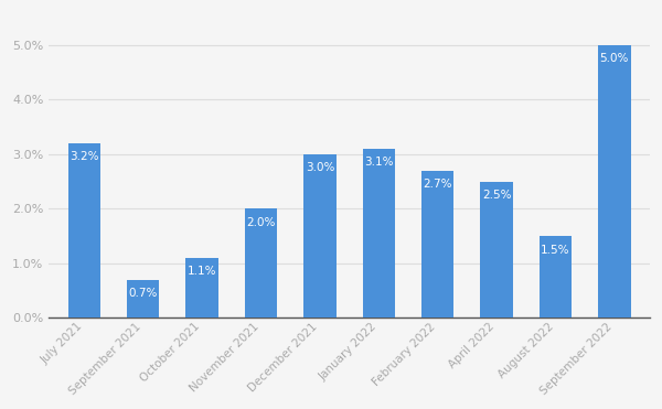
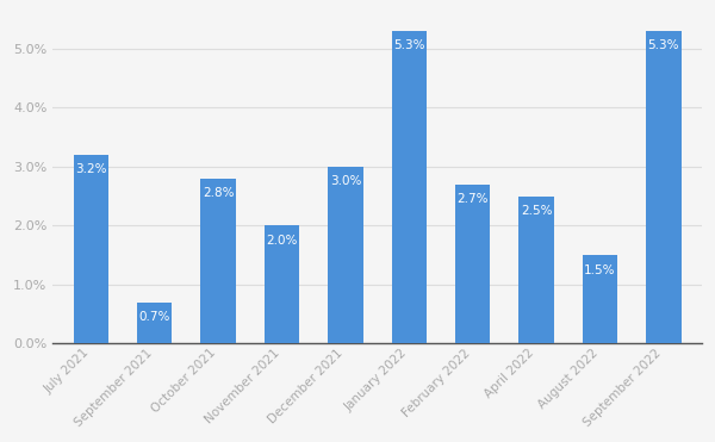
October 2021: 1.1% -> 2.8%
January 2022: 3.1% -> 5.3%
September 2022: 5.0% -> 5.3%
